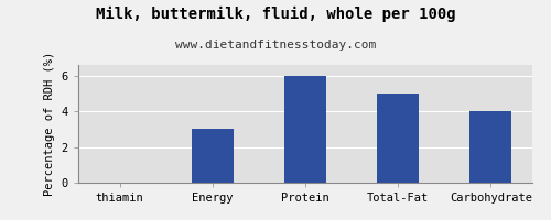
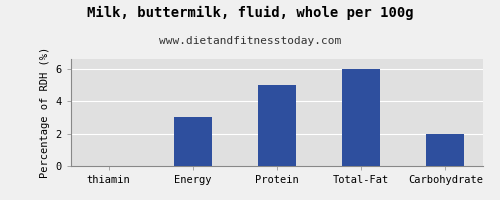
Protein: 6 -> 5
Total-Fat: 5 -> 6
Carbohydrate: 4 -> 2
